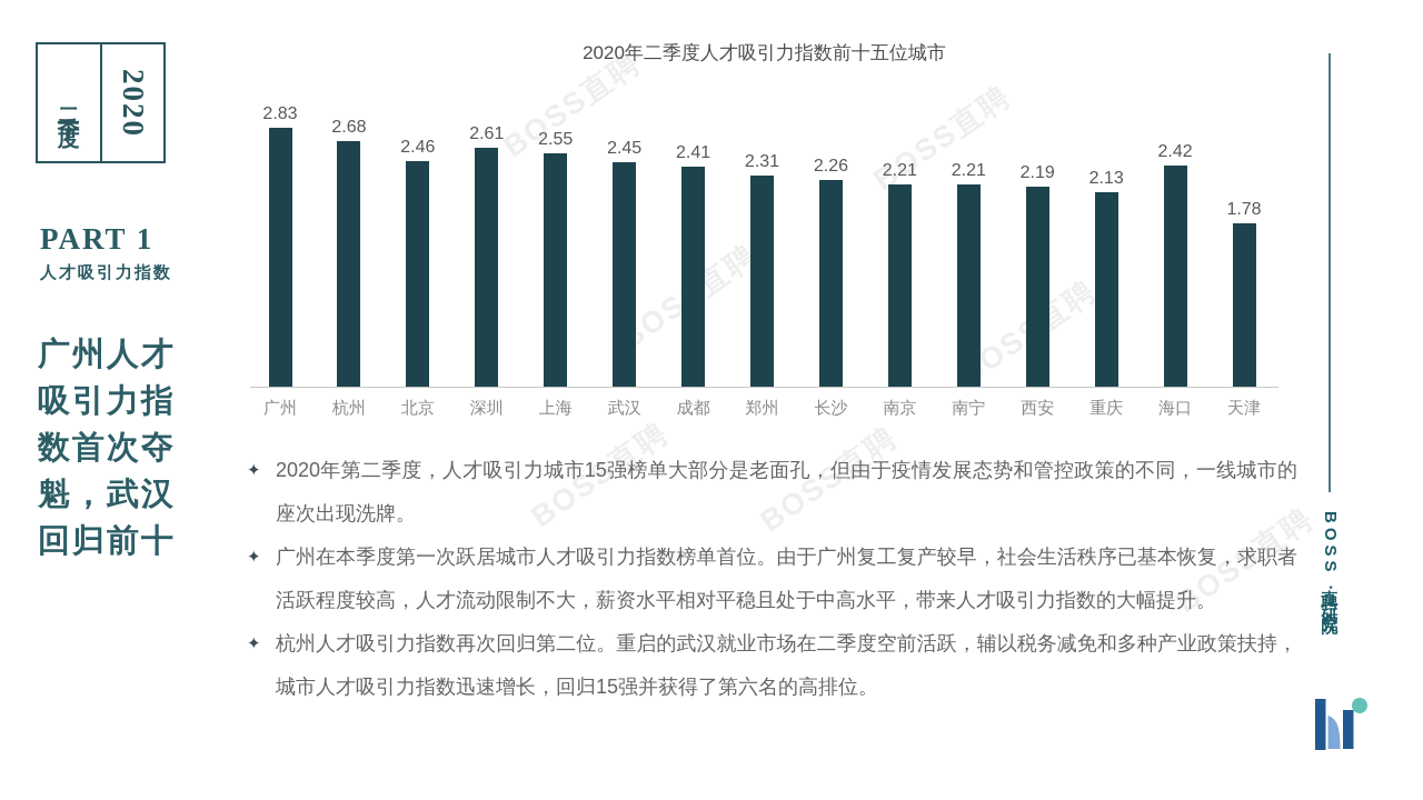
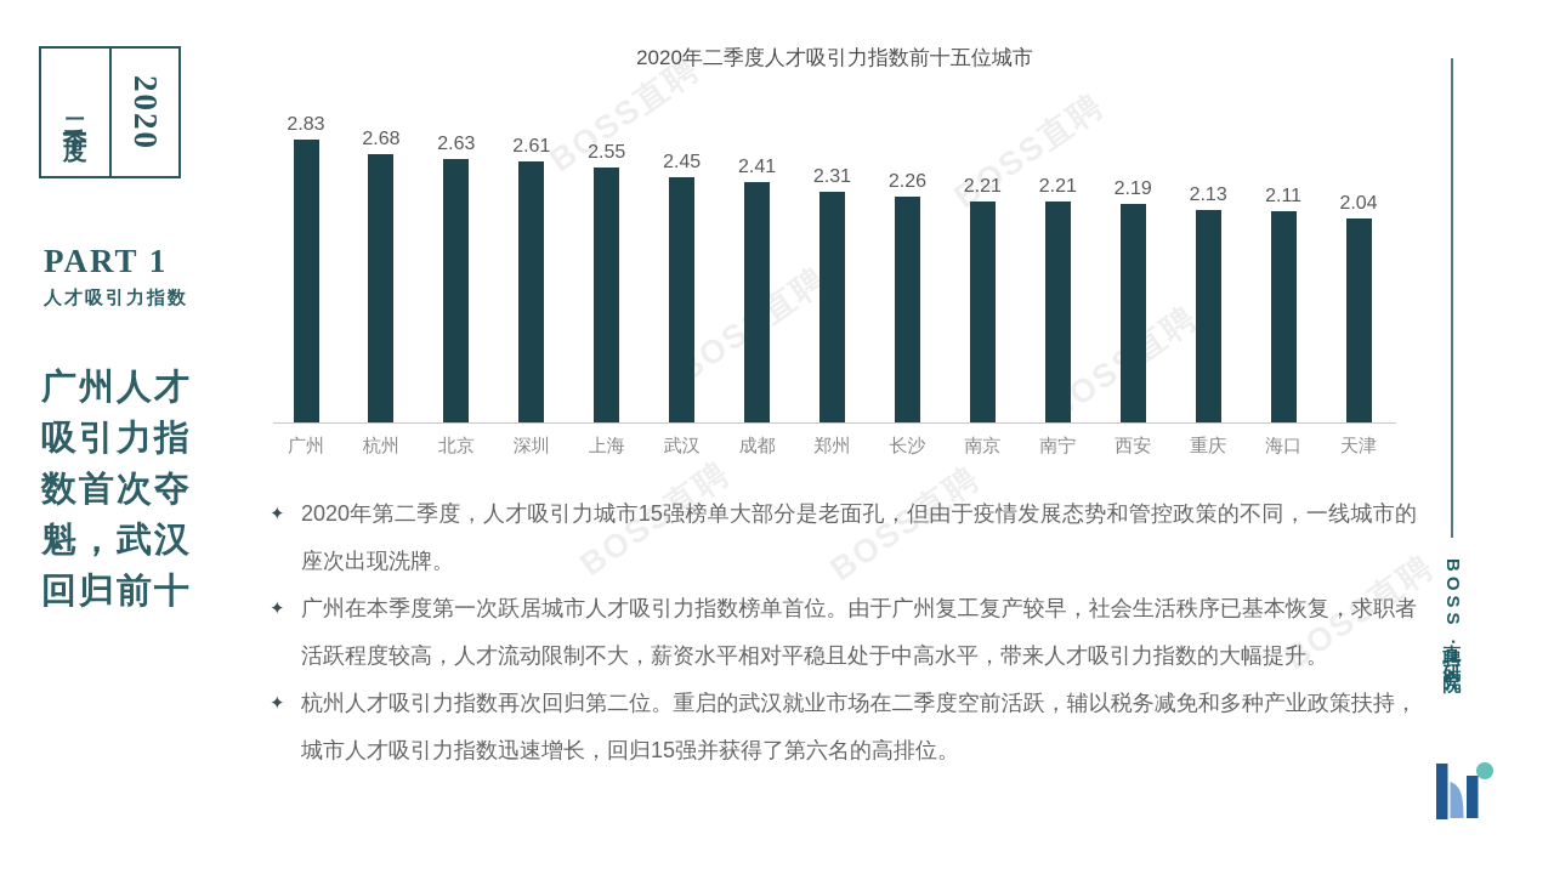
北京: 2.46 -> 2.63
海口: 2.42 -> 2.11
天津: 1.78 -> 2.04
